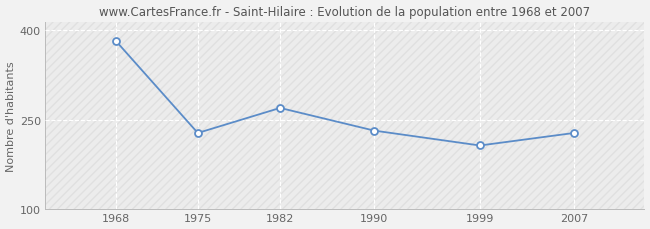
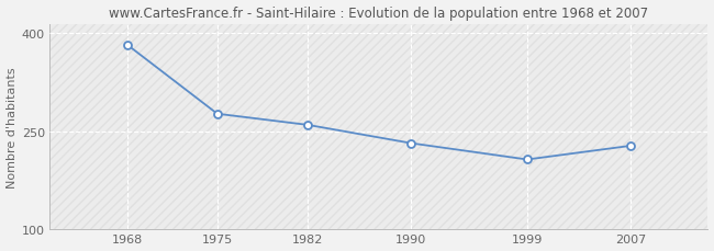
1975: 228 -> 277
1982: 270 -> 260
